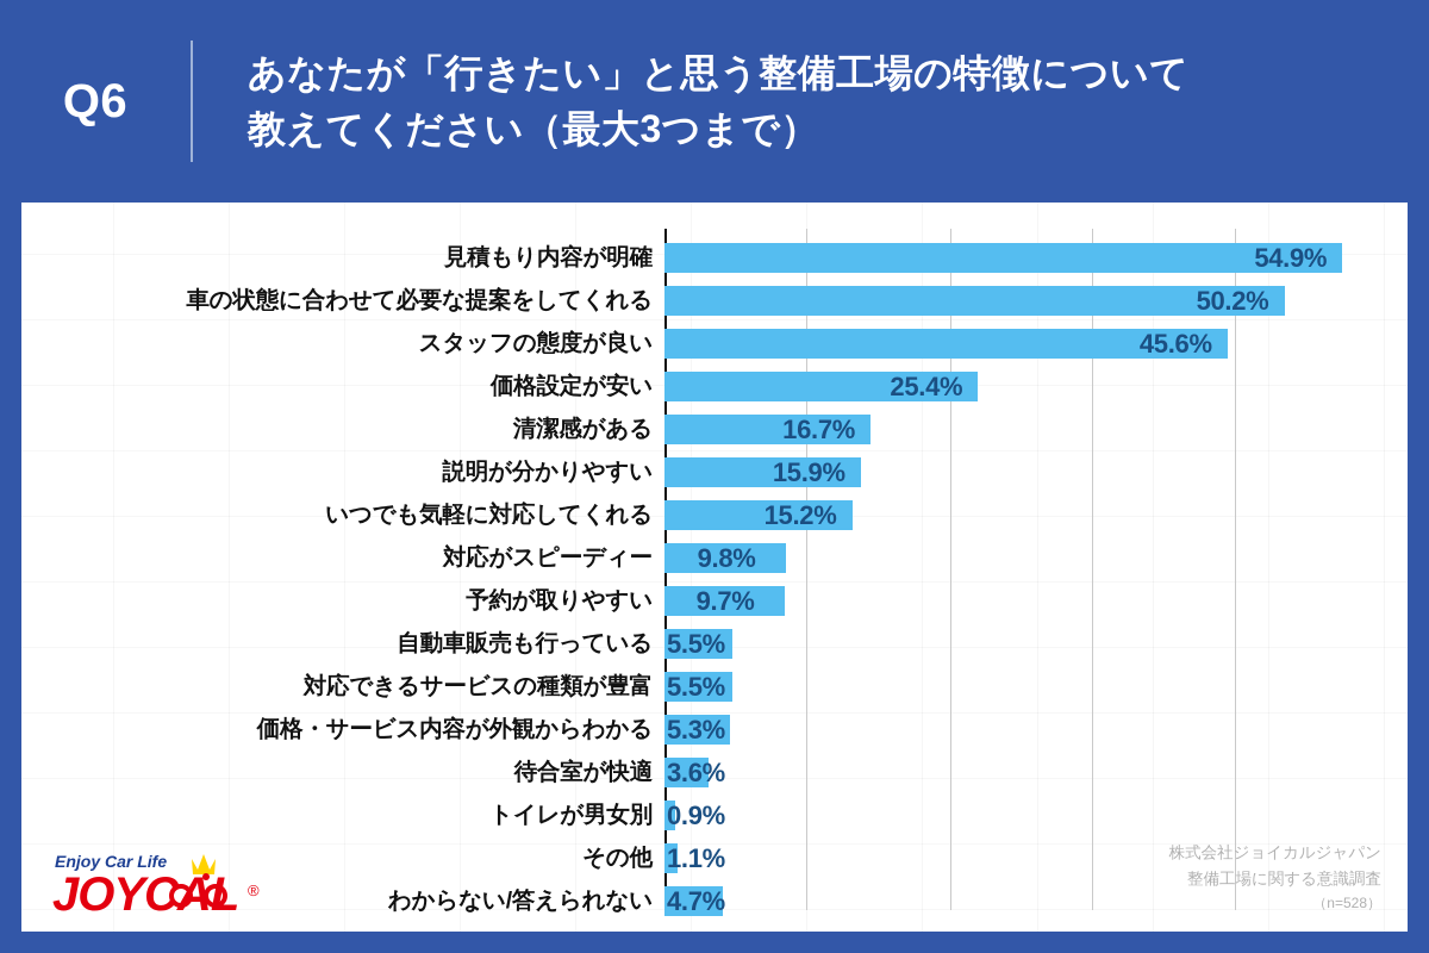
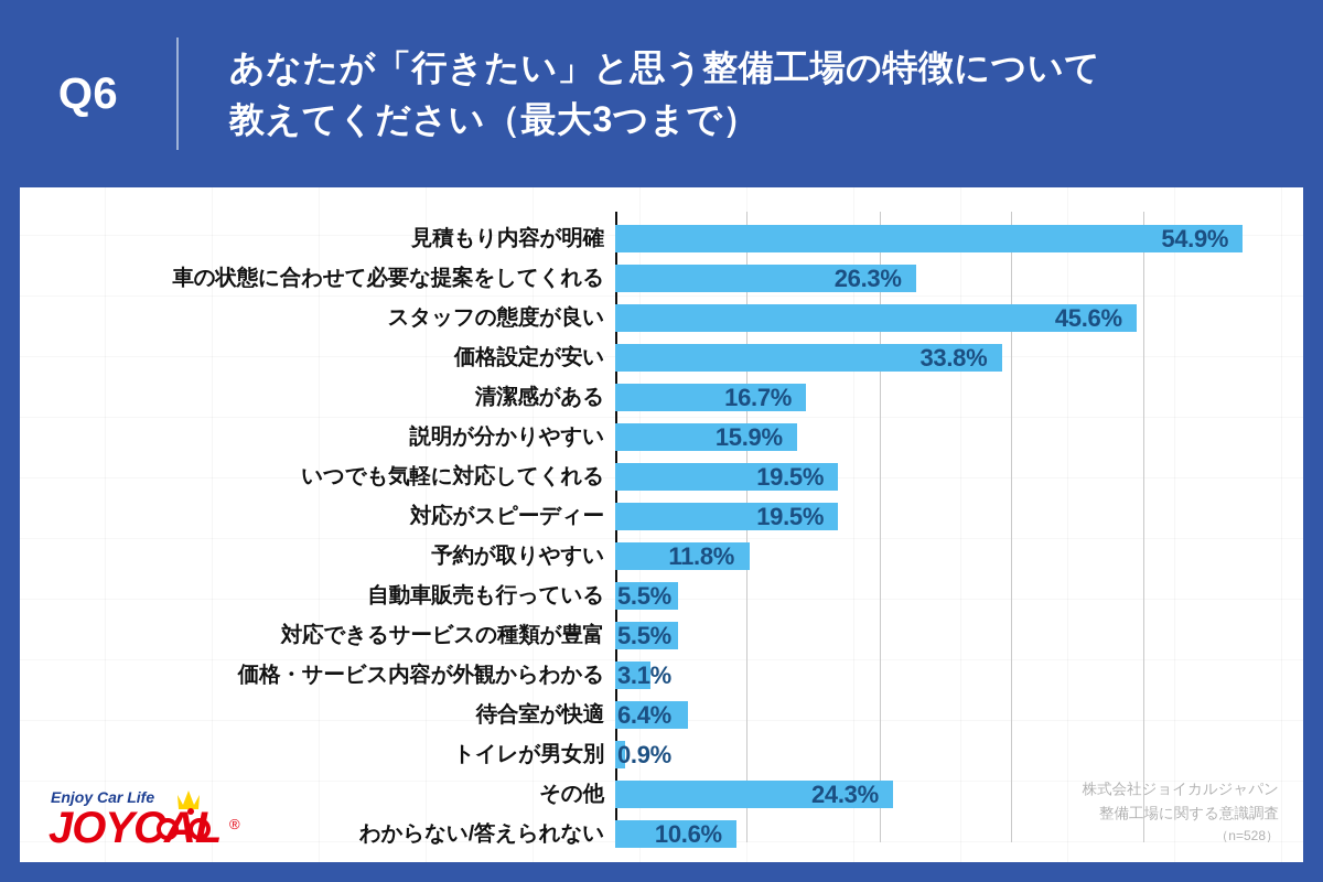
車の状態に合わせて必要な提案をしてくれる: 50.2% -> 26.3%
価格設定が安い: 25.4% -> 33.8%
いつでも気軽に対応してくれる: 15.2% -> 19.5%
対応がスピーディー: 9.8% -> 19.5%
予約が取りやすい: 9.7% -> 11.8%
価格・サービス内容が外観からわかる: 5.3% -> 3.1%
待合室が快適: 3.6% -> 6.4%
その他: 1.1% -> 24.3%
わからない/答えられない: 4.7% -> 10.6%
